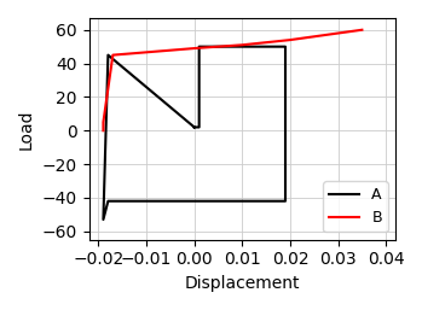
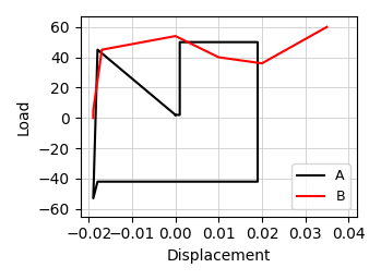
B/0.00: 49 -> 54
B/0.01: 51 -> 40
B/0.02: 54 -> 36
